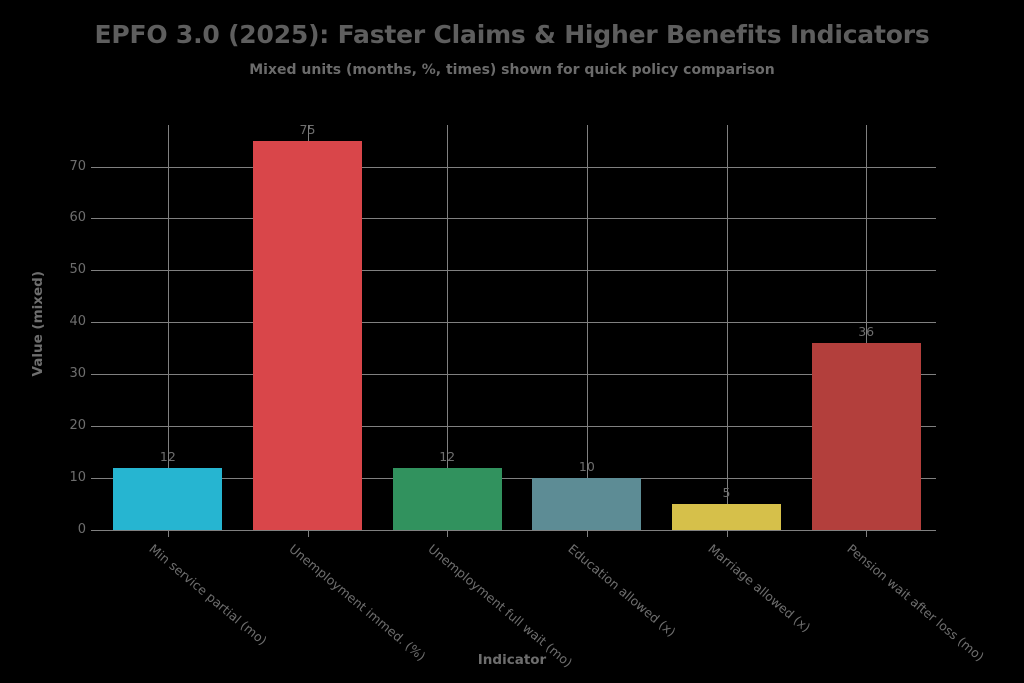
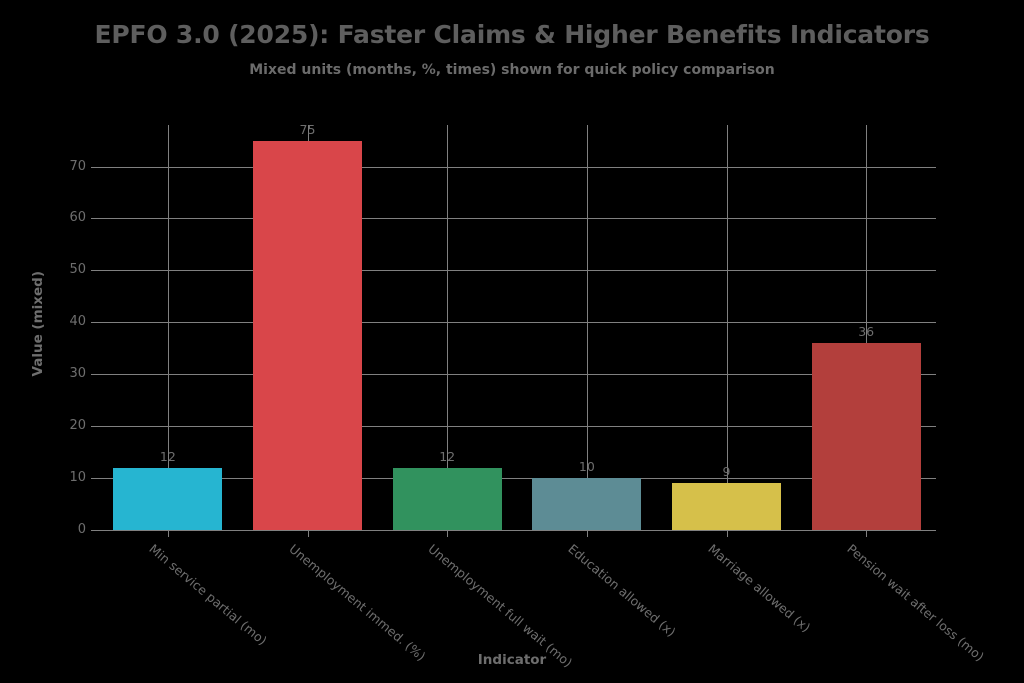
Marriage allowed (x): 5 -> 9
